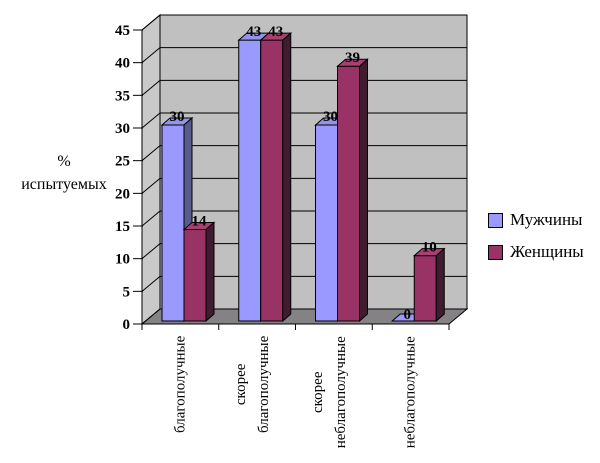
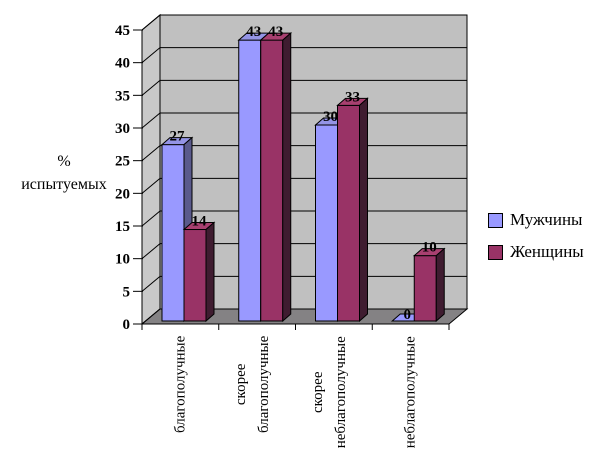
Мужчины/благополучные: 30 -> 27
Женщины/скорее неблагополучные: 39 -> 33
